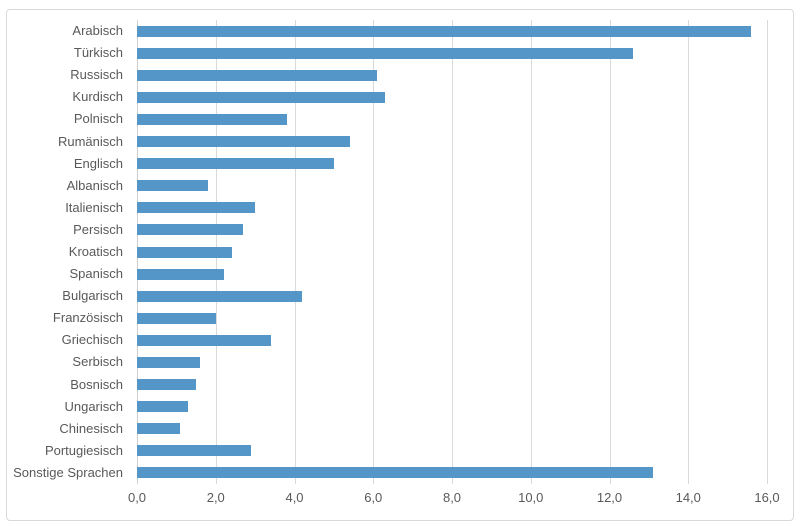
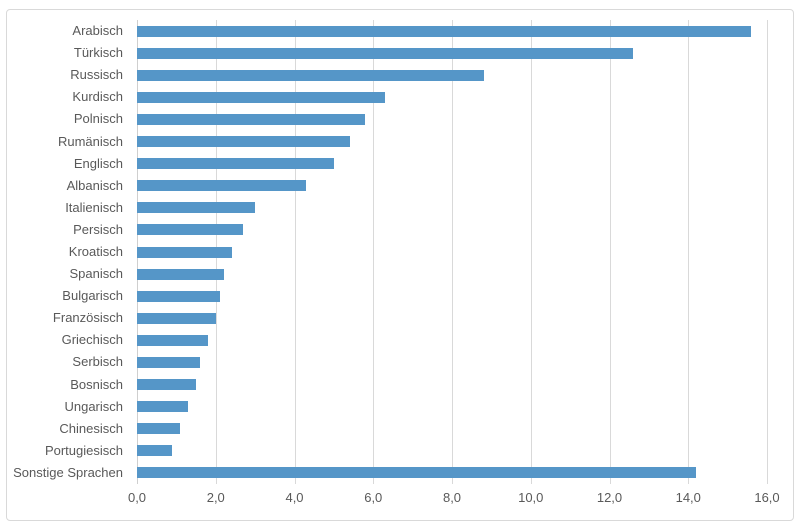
Russisch: 6,1 -> 8,8
Polnisch: 3,8 -> 5,8
Albanisch: 1,8 -> 4,3
Bulgarisch: 4,2 -> 2,1
Griechisch: 3,4 -> 1,8
Portugiesisch: 2,9 -> 0,9
Sonstige Sprachen: 13,1 -> 14,2
